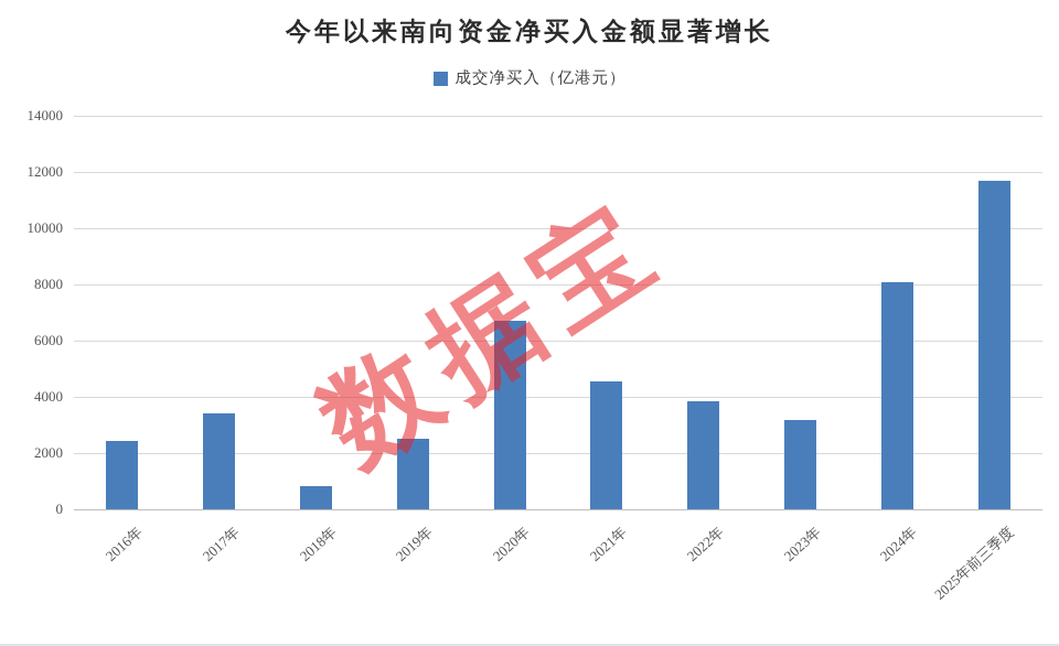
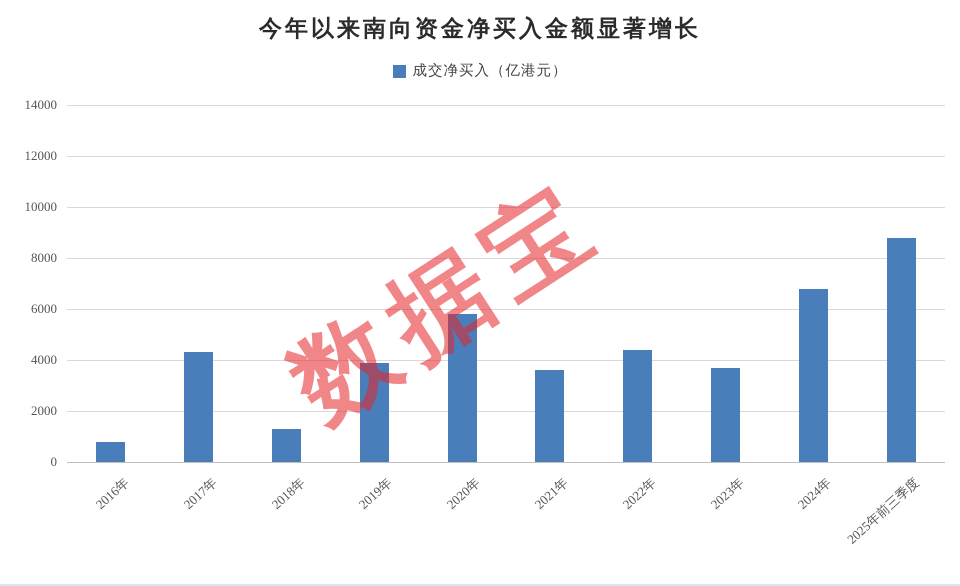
2016年: 2400 -> 800
2017年: 3400 -> 4300
2018年: 800 -> 1300
2019年: 2500 -> 3900
2020年: 6700 -> 5800
2021年: 4500 -> 3600
2022年: 3900 -> 4400
2023年: 3200 -> 3700
2024年: 8100 -> 6800
2025年前三季度: 11700 -> 8800
